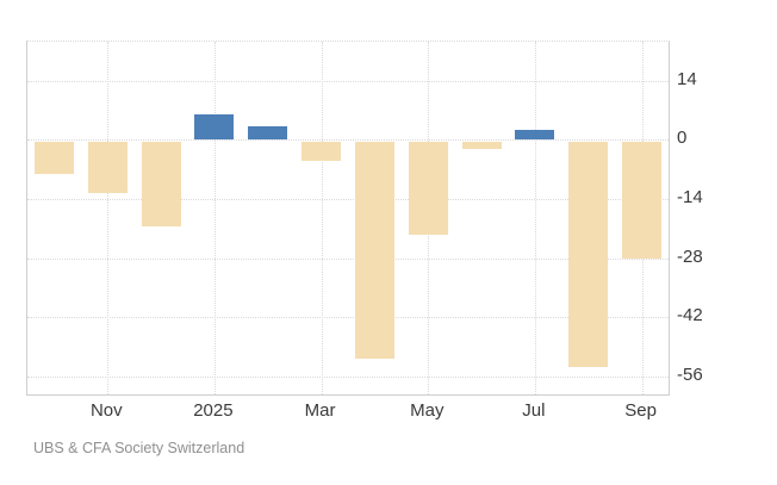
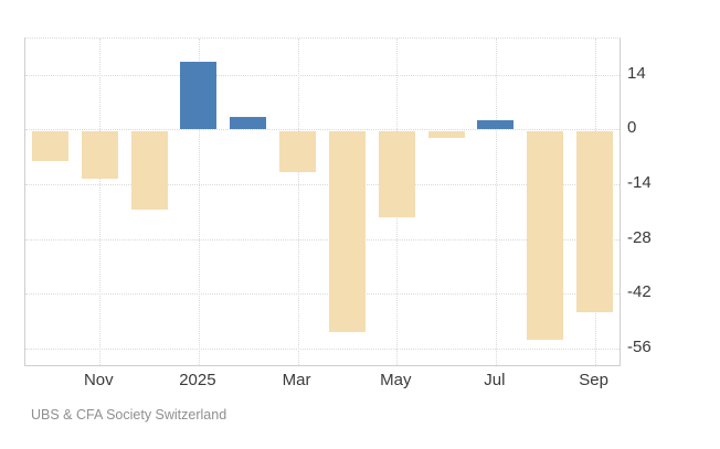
2025: 6 -> 17
Mar: -5 -> -11
Sep: -28 -> -47
